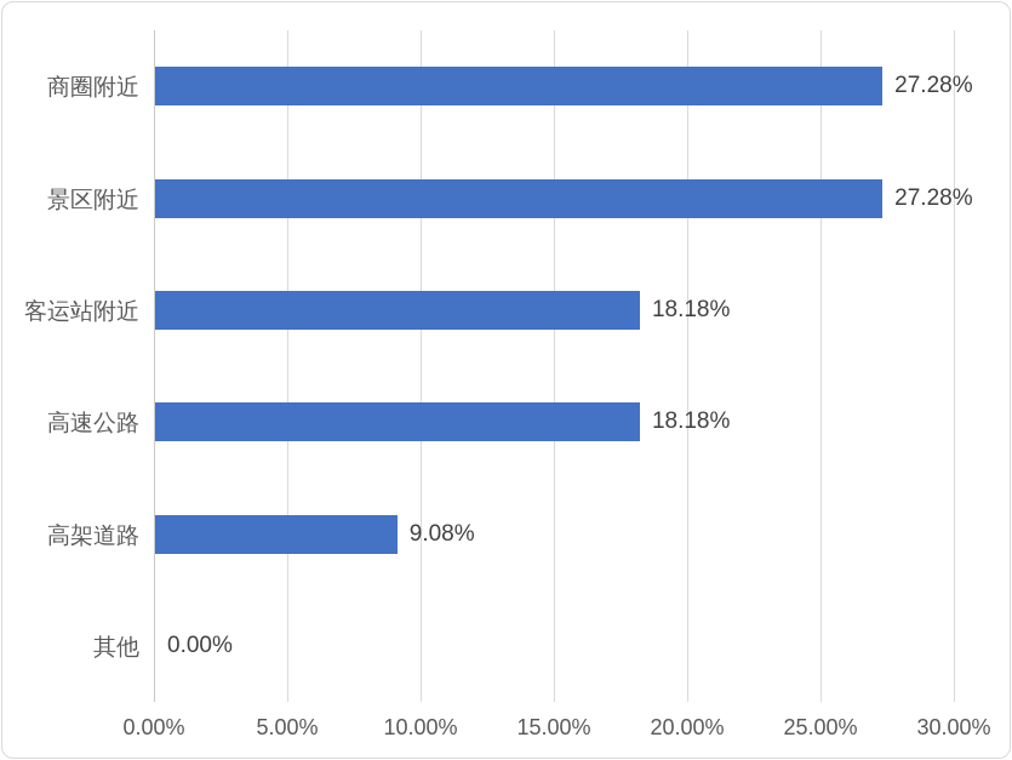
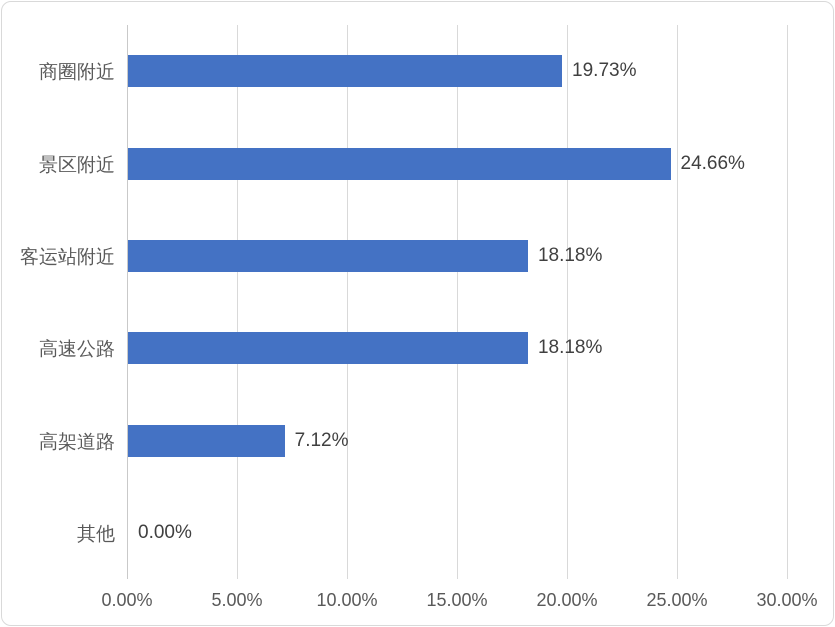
商圈附近: 27.28% -> 19.73%
景区附近: 27.28% -> 24.66%
高架道路: 9.08% -> 7.12%
